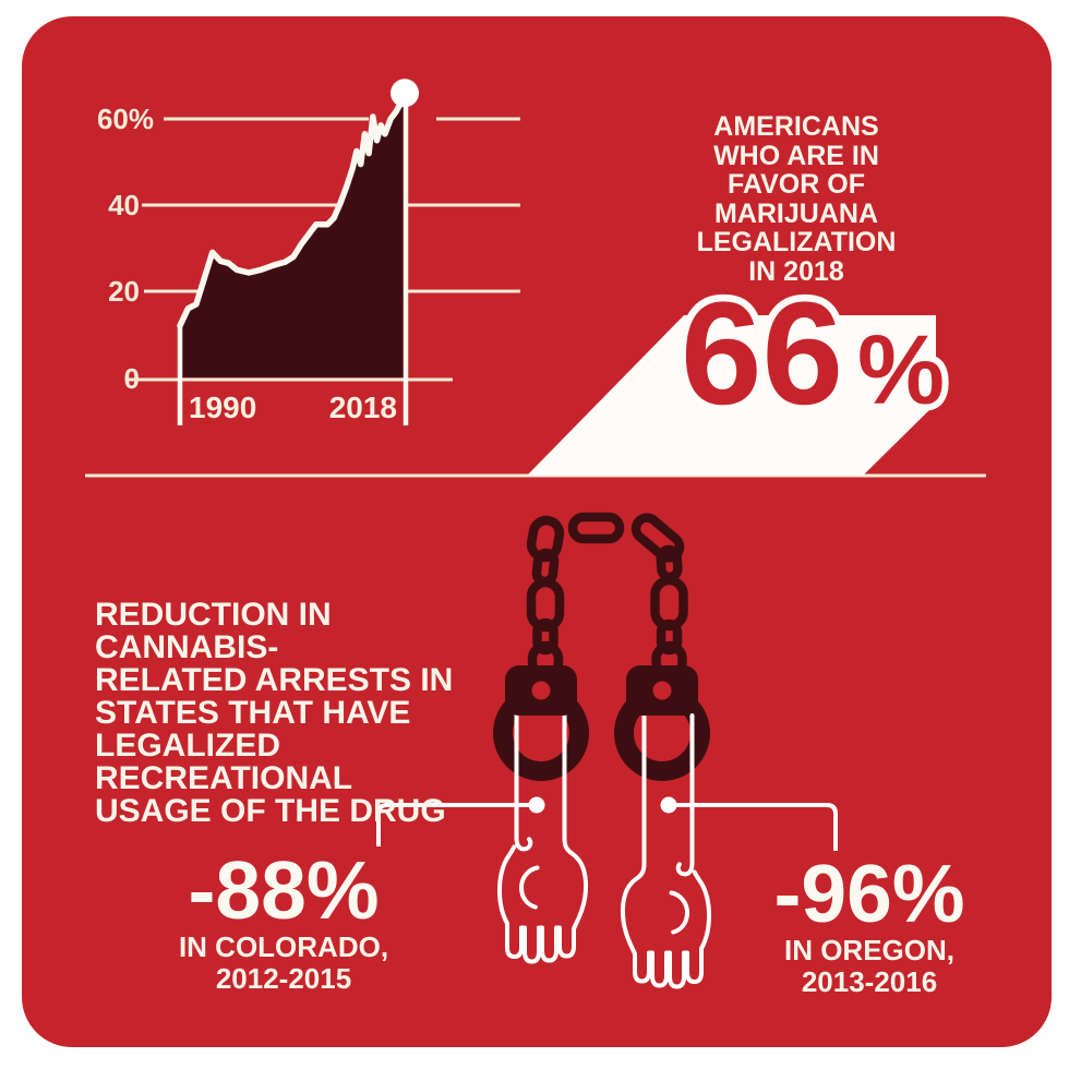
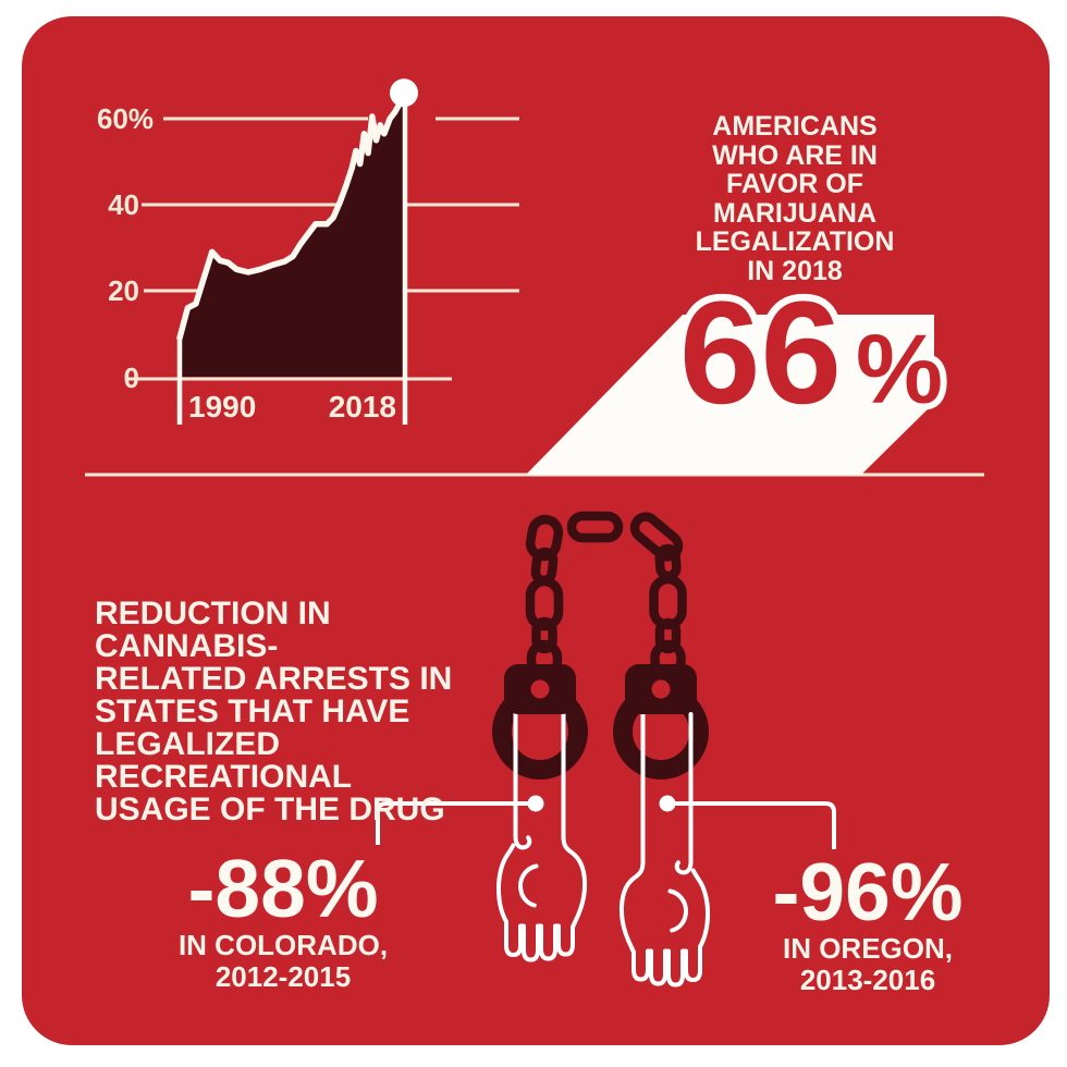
1990: 12 -> 9
